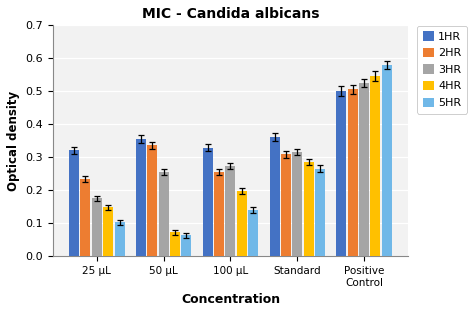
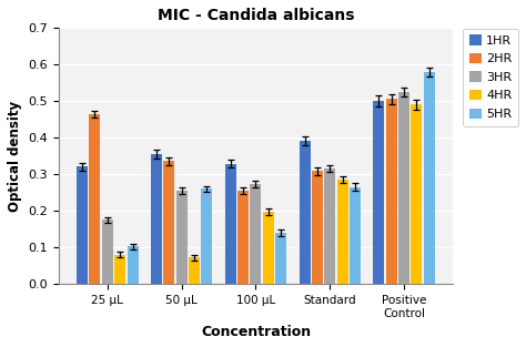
2HR/25 μL: 0.235 -> 0.465
4HR/25 μL: 0.148 -> 0.080
5HR/50 μL: 0.063 -> 0.260
1HR/Standard: 0.360 -> 0.390
4HR/Positive Control: 0.545 -> 0.490
